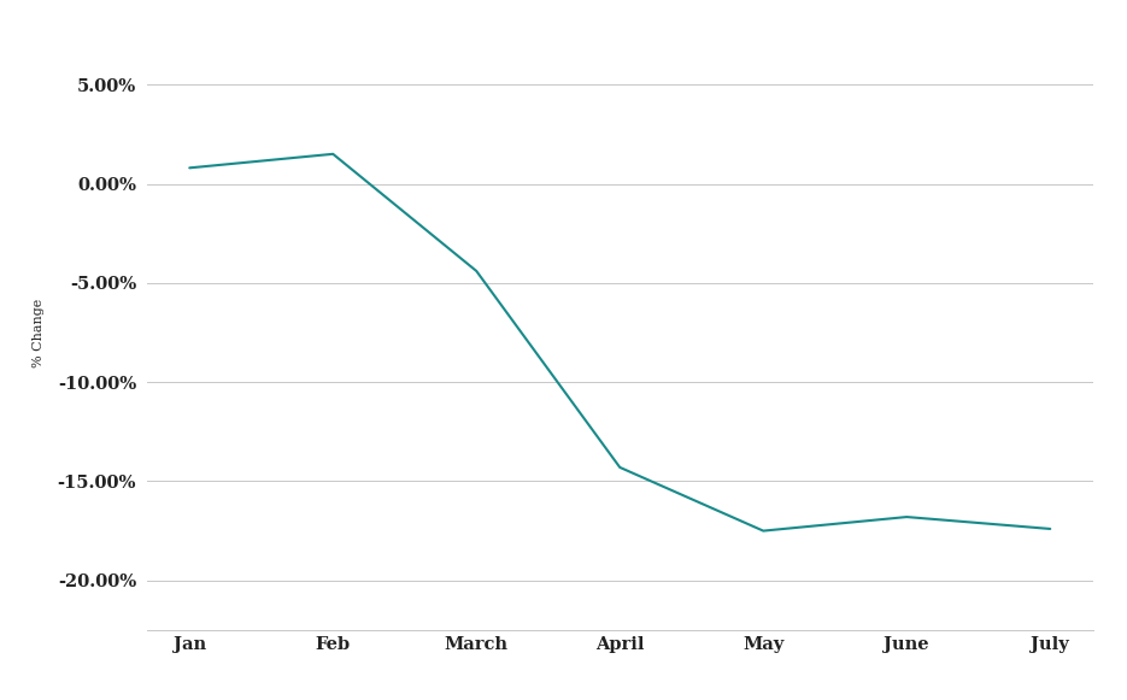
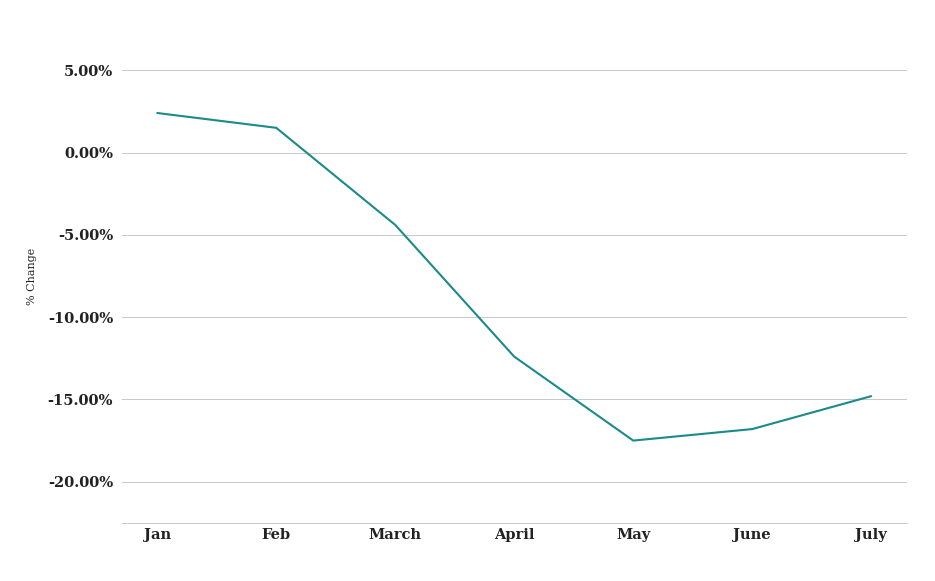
Jan: 0.8% -> 2.4%
April: -14.3% -> -12.4%
July: -17.4% -> -14.8%
